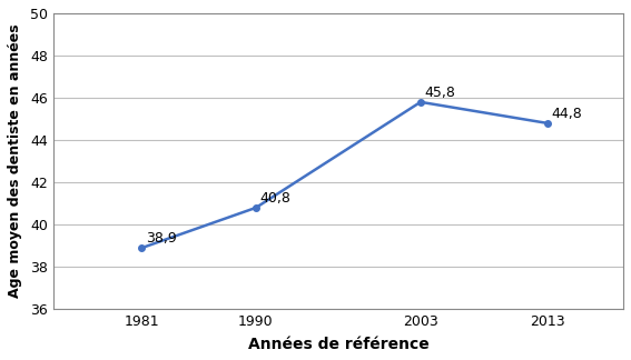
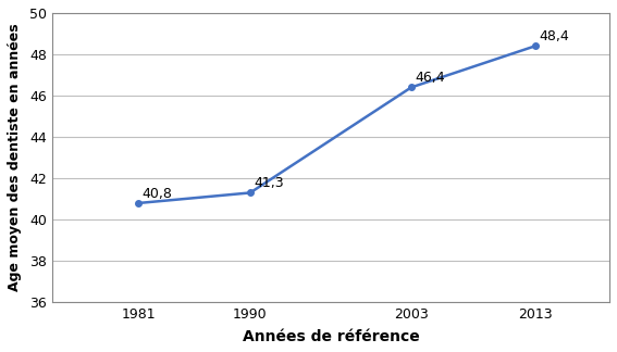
1981: 38,9 -> 40,8
1990: 40,8 -> 41,3
2003: 45,8 -> 46,4
2013: 44,8 -> 48,4
